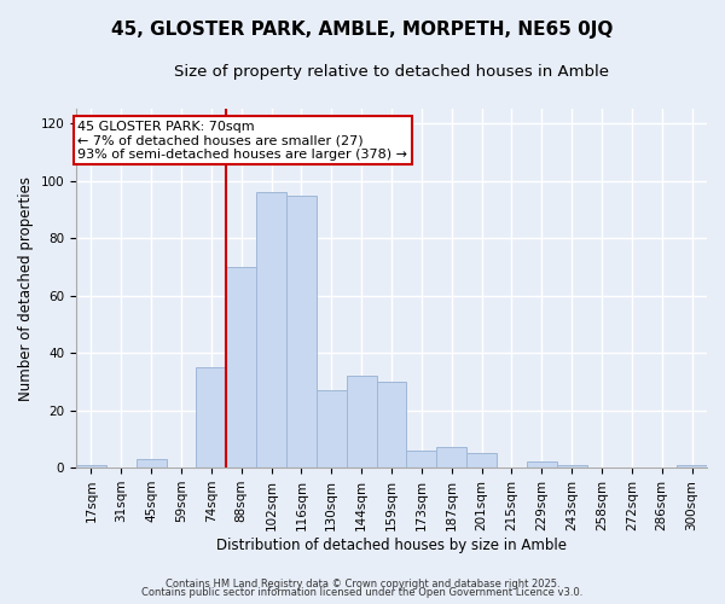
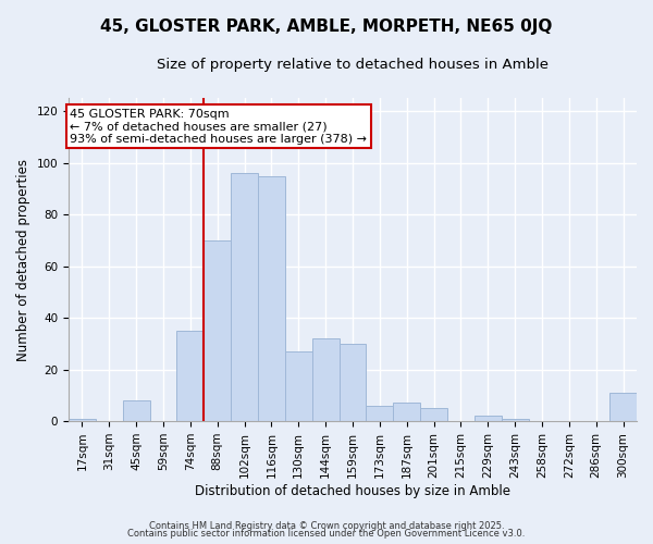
45sqm: 3 -> 8
300sqm: 1 -> 11
